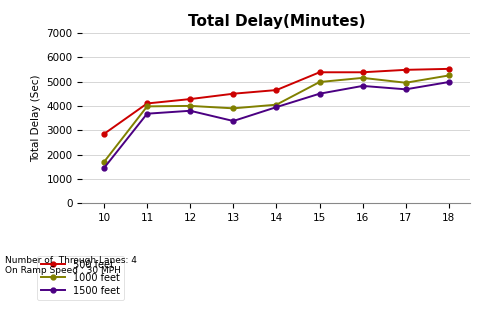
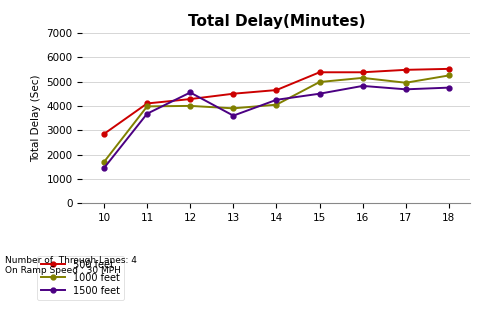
1500 feet/12: 3800 -> 4550
1500 feet/13: 3380 -> 3600
1500 feet/14: 3950 -> 4250
1500 feet/18: 4980 -> 4750
